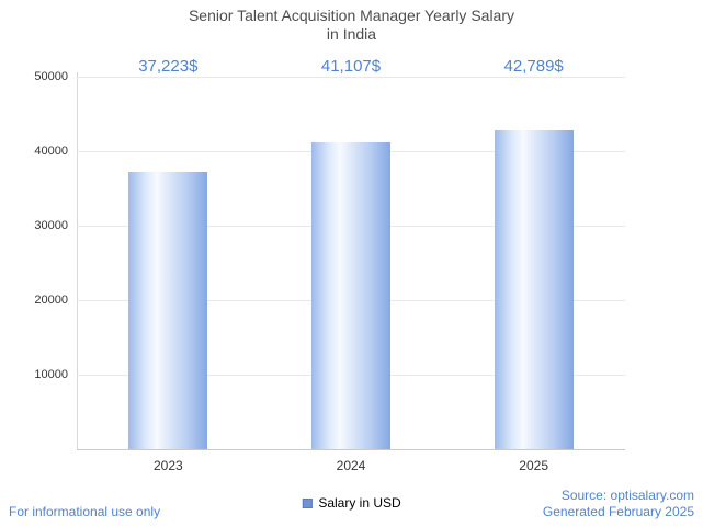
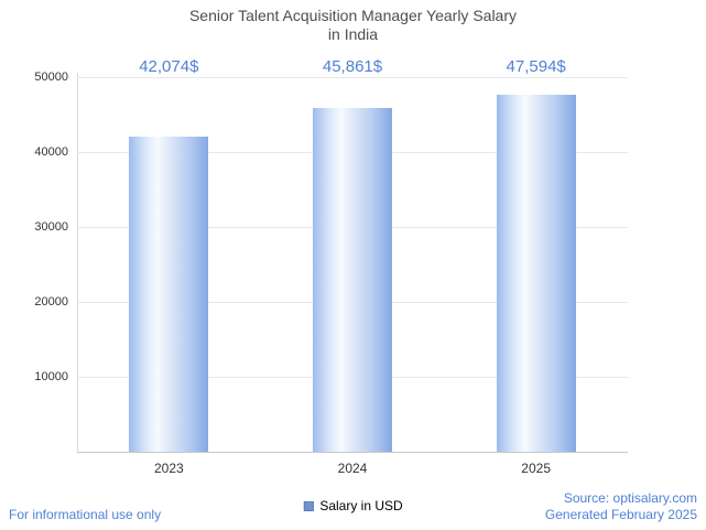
2023: 37,223 -> 42,074
2024: 41,107 -> 45,861
2025: 42,789 -> 47,594
